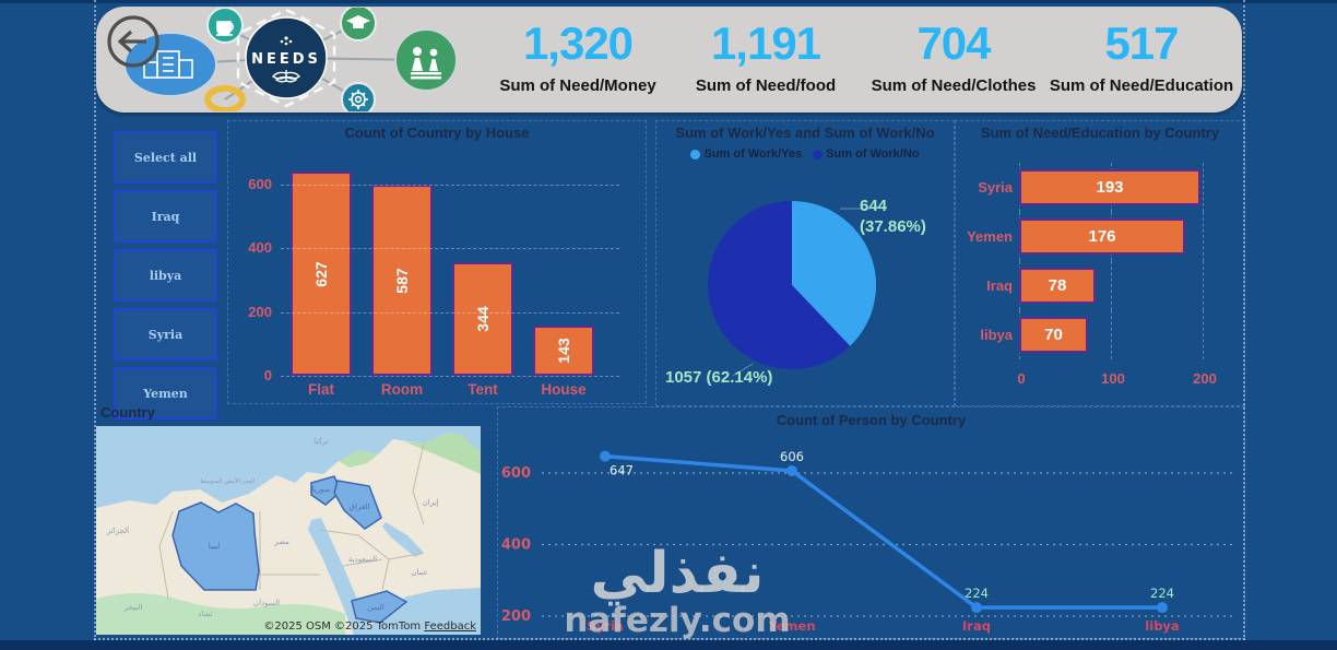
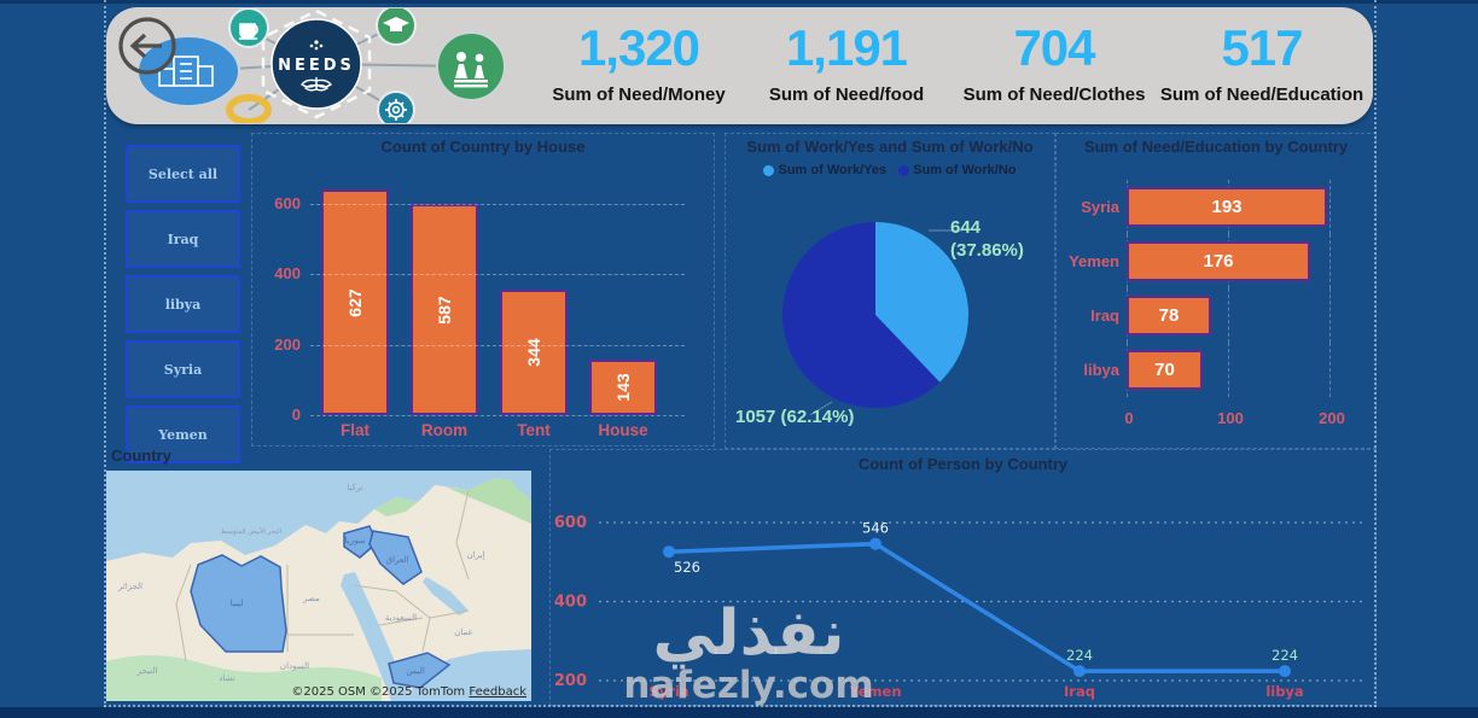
Count of Person by Country/Syria: 647 -> 526
Count of Person by Country/Yemen: 606 -> 546
